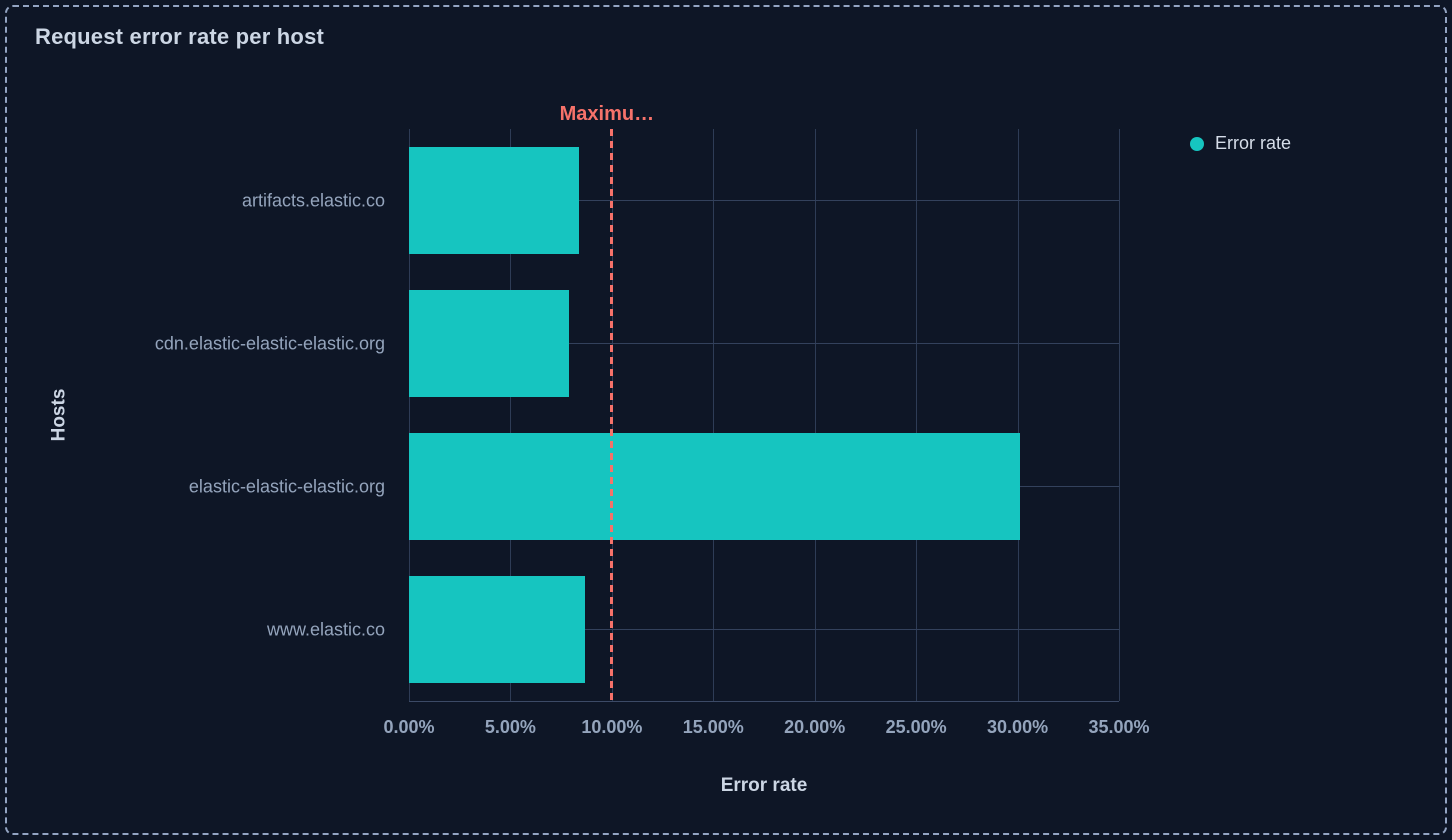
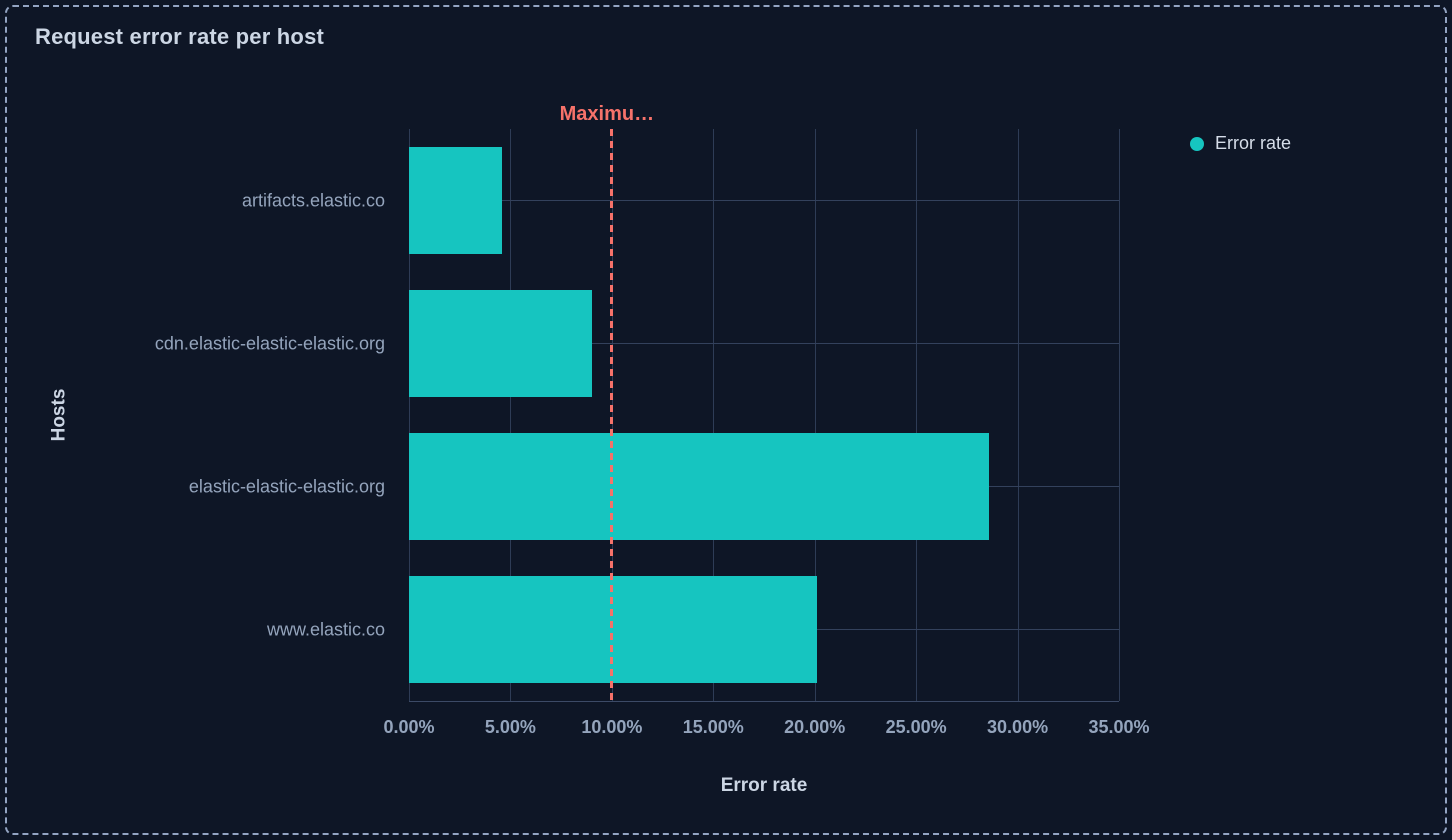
artifacts.elastic.co: 8.4% -> 4.6%
cdn.elastic-elastic-elastic.org: 7.9% -> 9.0%
elastic-elastic-elastic.org: 30.1% -> 28.6%
www.elastic.co: 8.7% -> 20.1%
